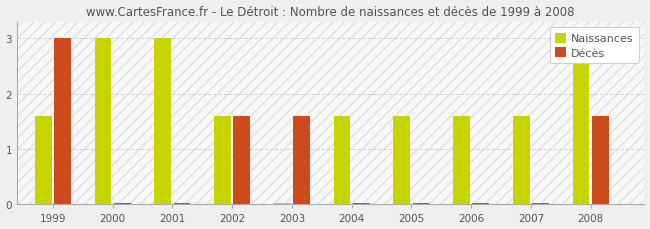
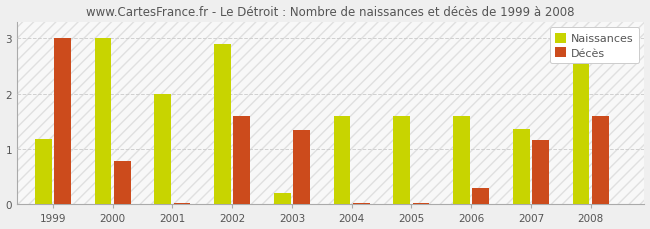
Naissances/1999: 1.60 -> 1.18
Décès/2000: 0.02 -> 0.78
Naissances/2001: 3.00 -> 2.00
Naissances/2002: 1.60 -> 2.90
Naissances/2003: 0.02 -> 0.20
Décès/2003: 1.60 -> 1.34
Décès/2006: 0.02 -> 0.30
Naissances/2007: 1.60 -> 1.36
Décès/2007: 0.02 -> 1.16
